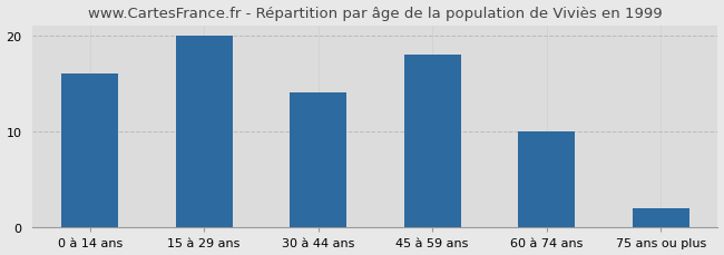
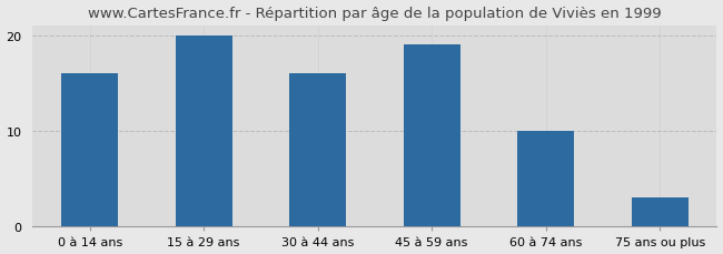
30 à 44 ans: 14 -> 16
45 à 59 ans: 18 -> 19
75 ans ou plus: 2 -> 3
